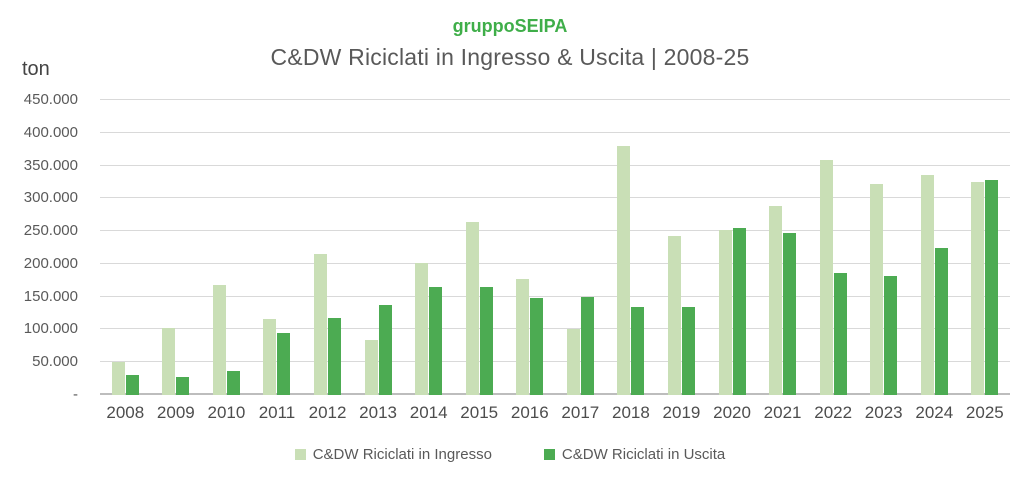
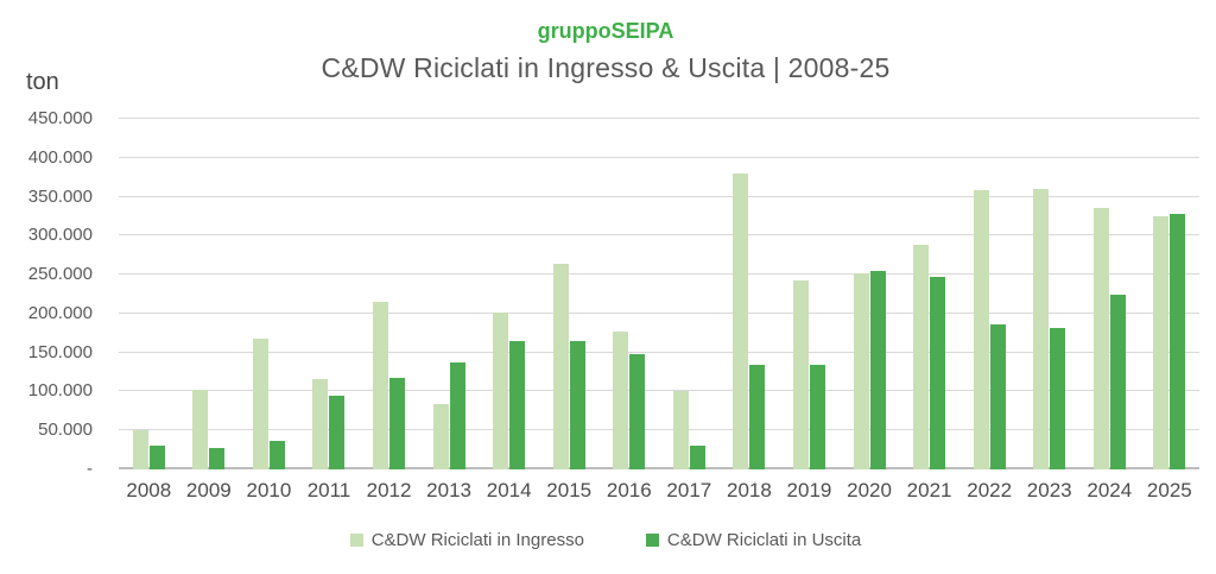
C&DW Riciclati in Uscita/2017: 150000 -> 30000
C&DW Riciclati in Ingresso/2023: 320000 -> 360000
